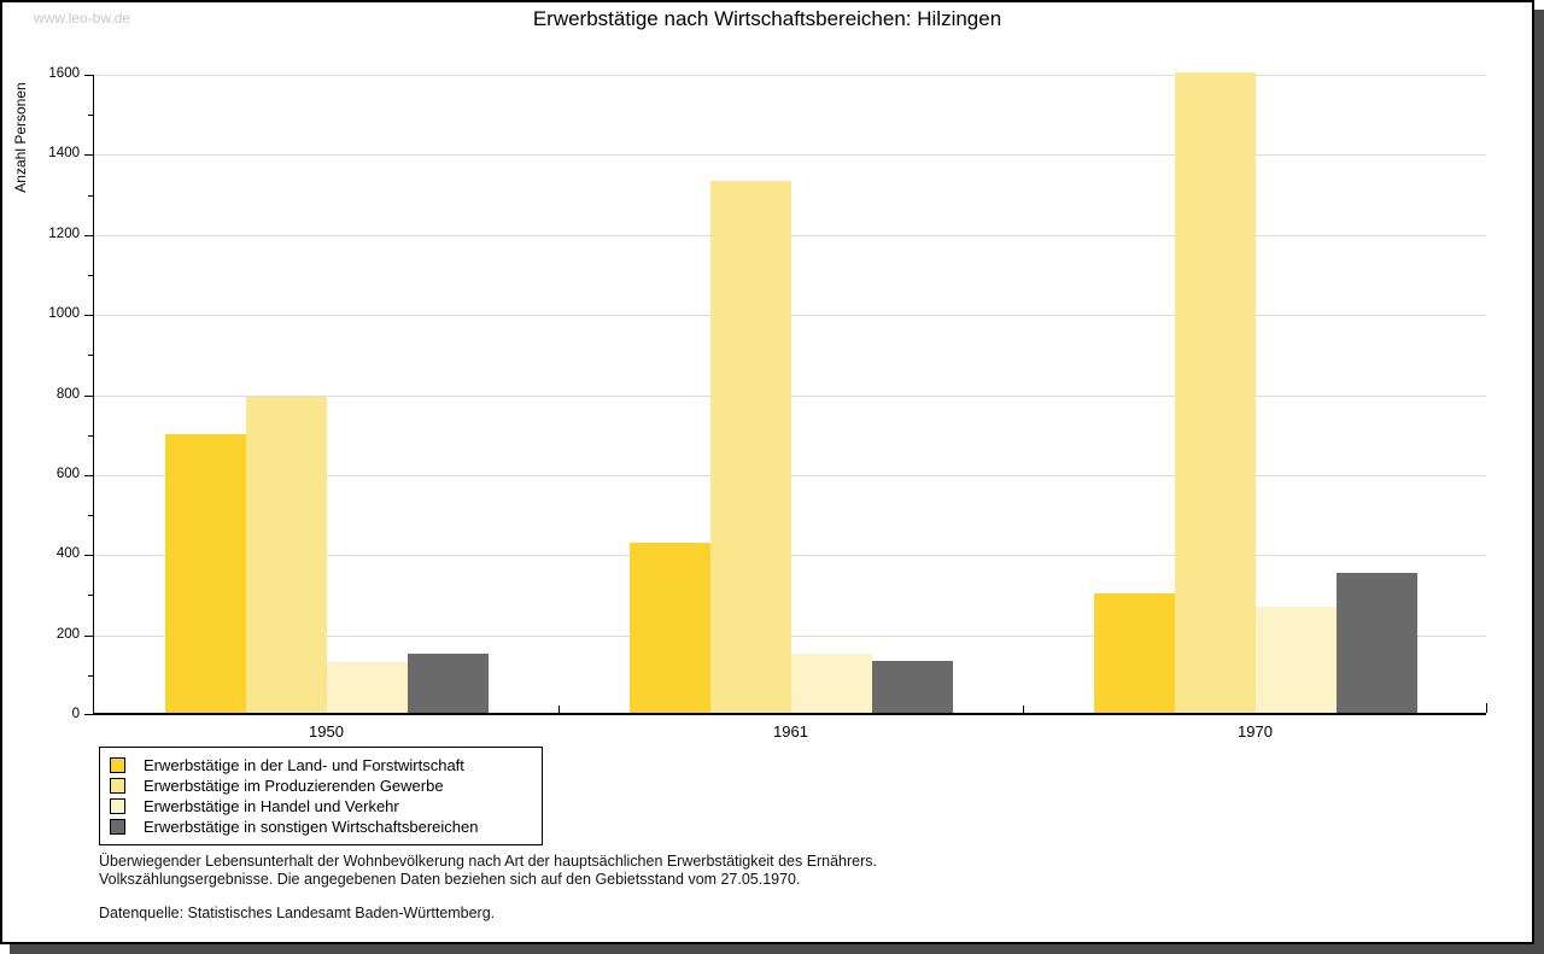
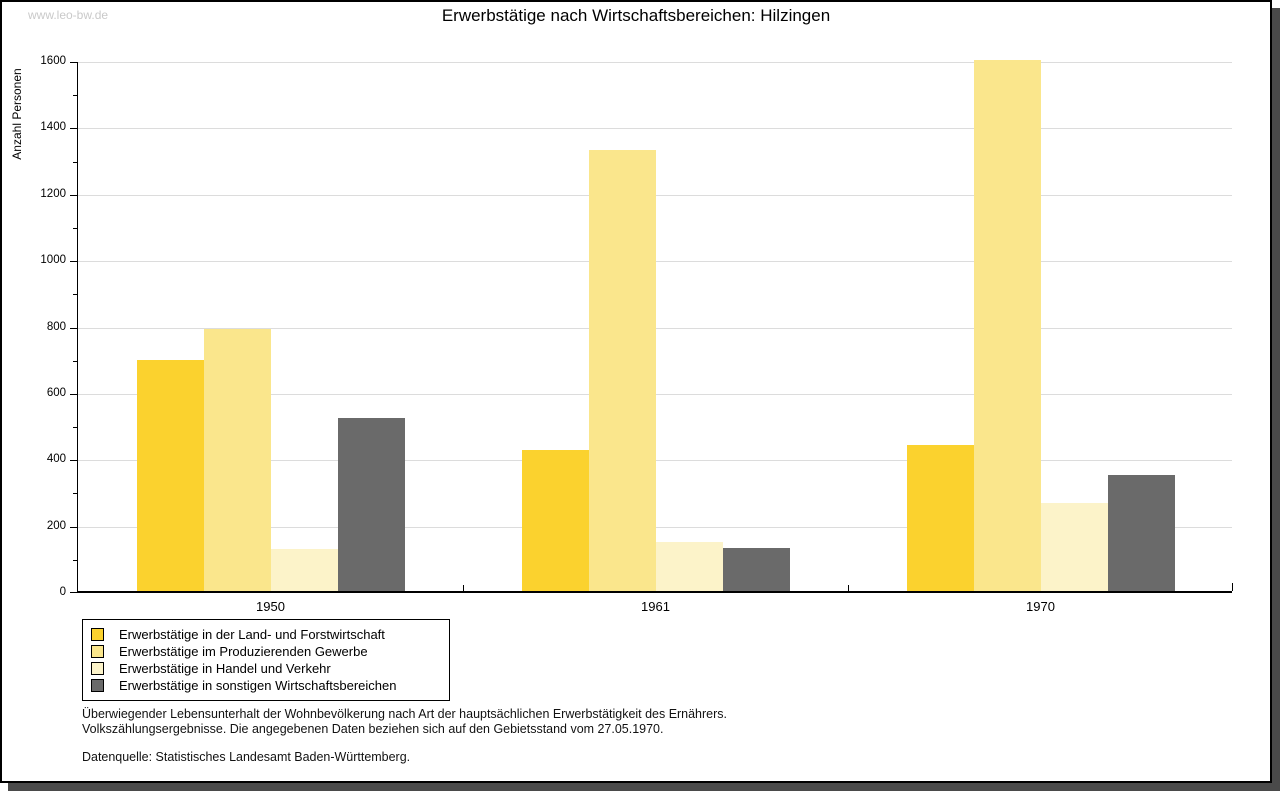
Erwerbstätige in sonstigen Wirtschaftsbereichen/1950: 150 -> 520
Erwerbstätige in der Land- und Forstwirtschaft/1970: 300 -> 440
